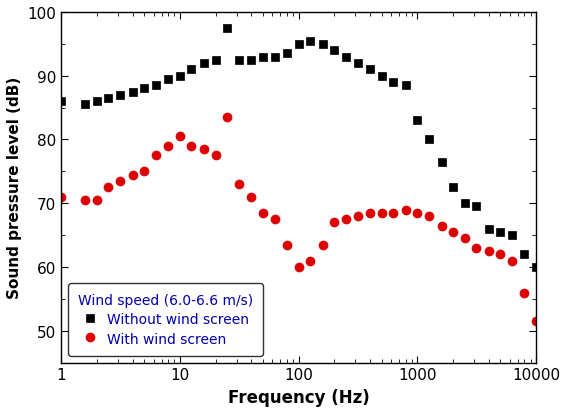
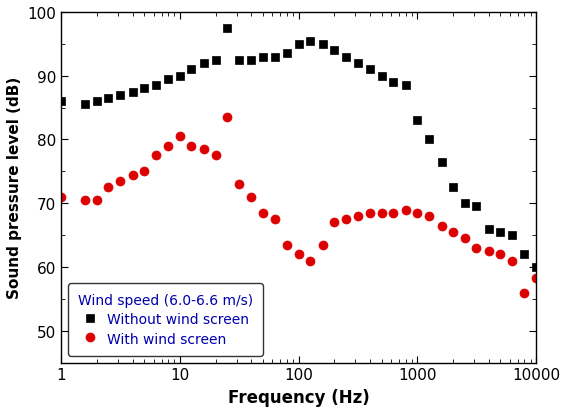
With wind screen/100: 60.0 -> 62.0
With wind screen/10000: 51.5 -> 58.2
